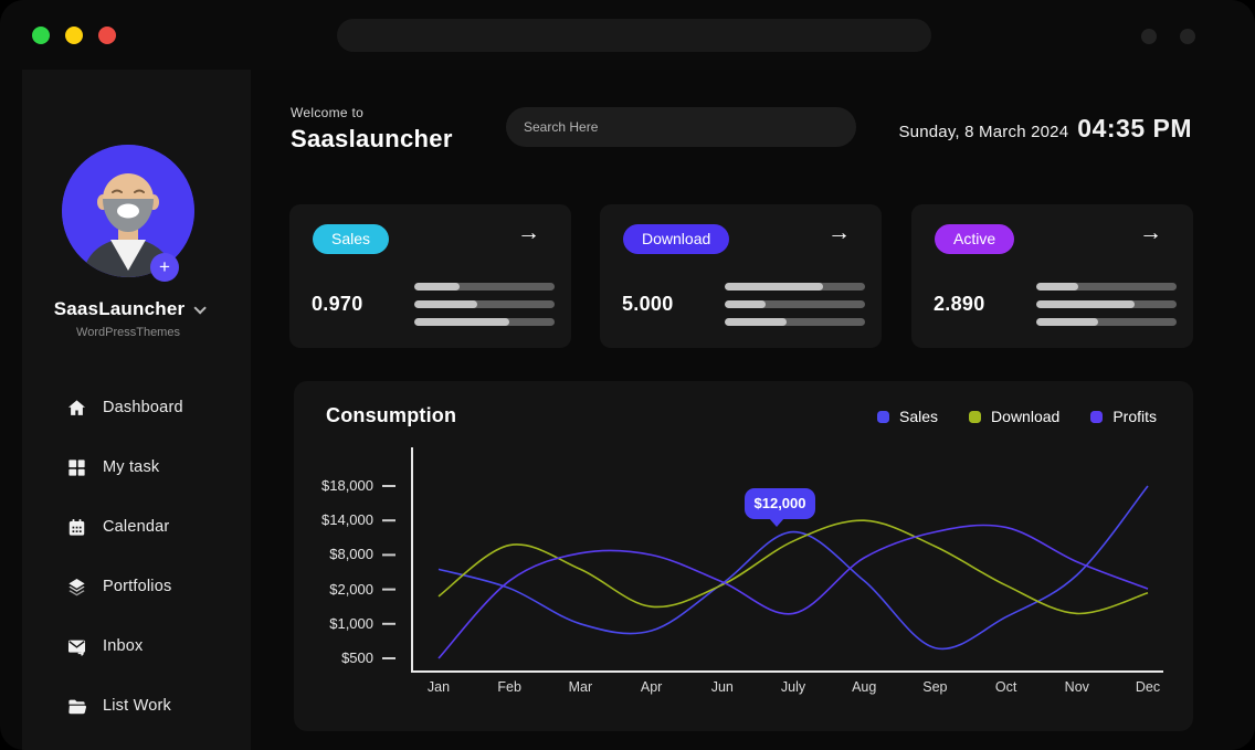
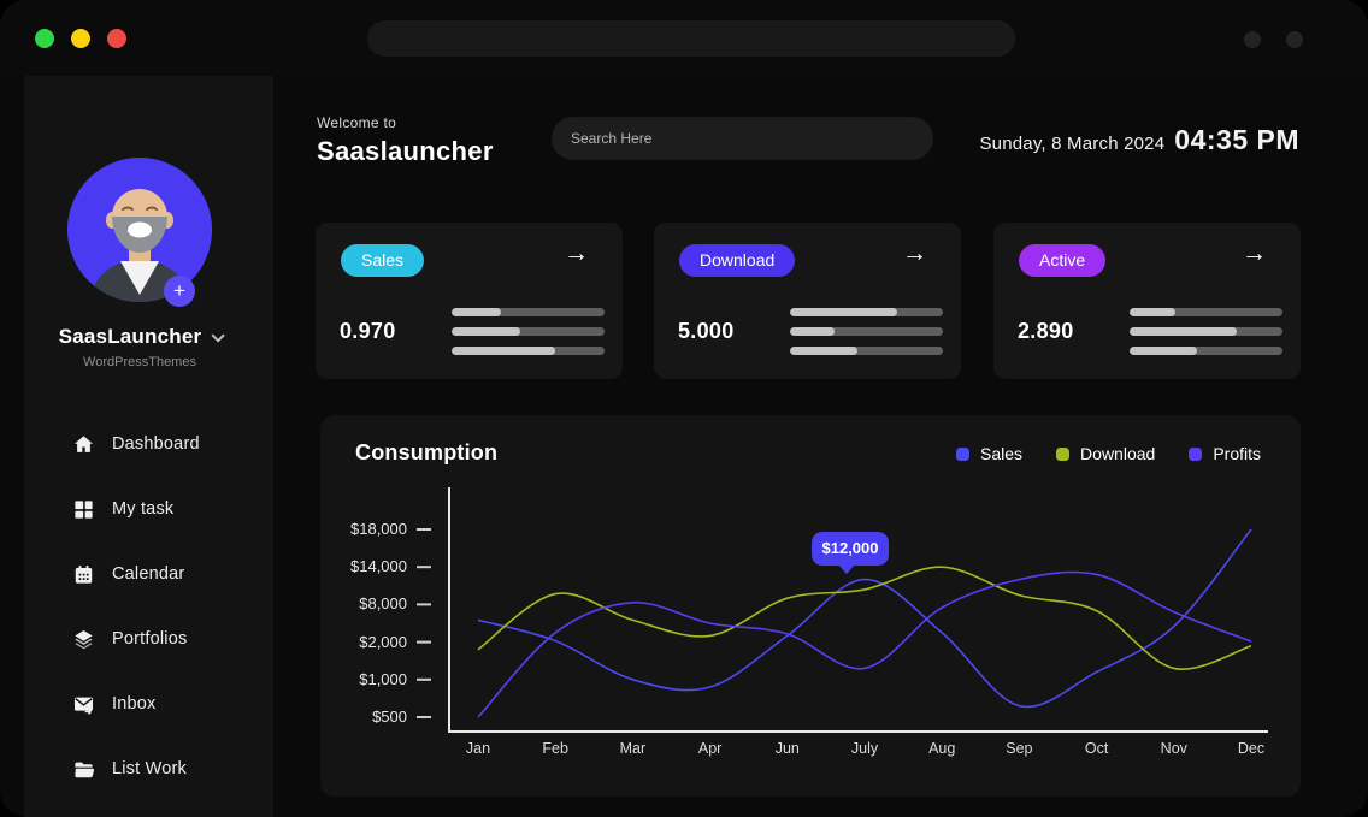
Download/Apr: $2000 -> $3000
Profits/Apr: $8000 -> $5000
Download/Jun: $3000 -> $9000
Download/Oct: $3000 -> $7000
